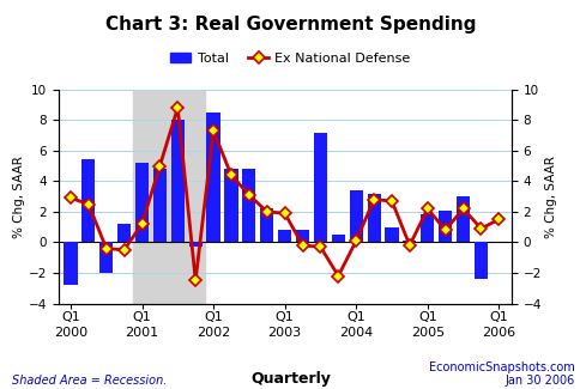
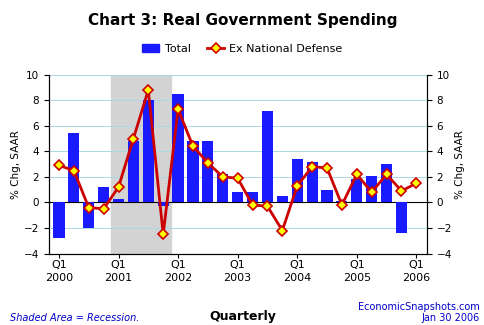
Total/Q1 2001: 5.2 -> 0.3
Ex National Defense/Q1 2004: 0.1 -> 1.3
